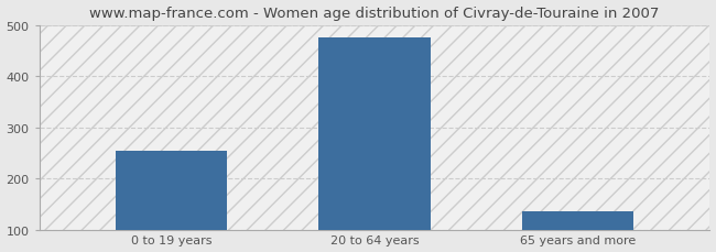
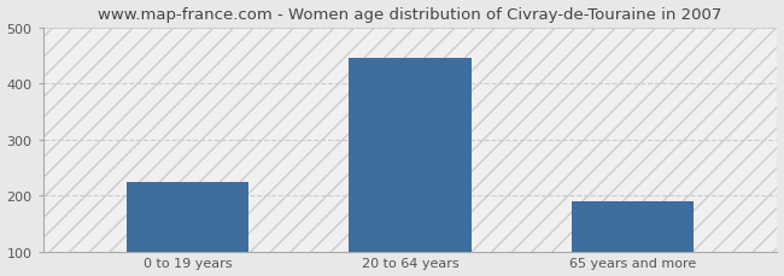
0 to 19 years: 255 -> 225
20 to 64 years: 475 -> 445
65 years and more: 135 -> 190
